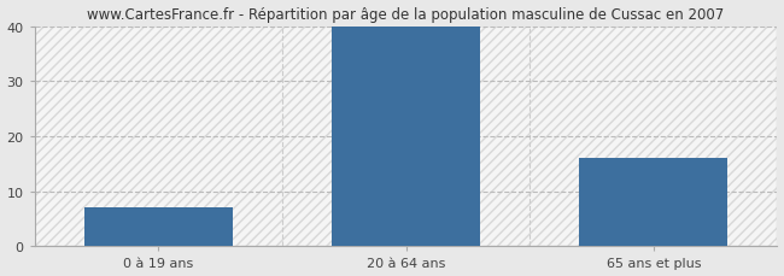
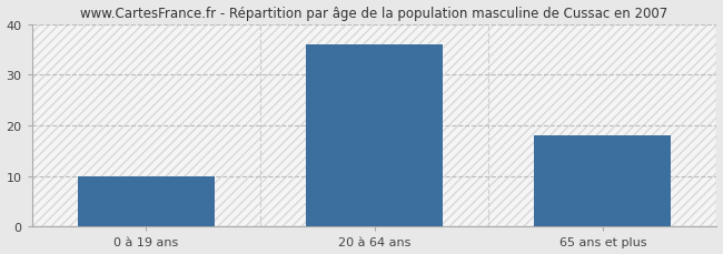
0 à 19 ans: 7 -> 10
20 à 64 ans: 40 -> 36
65 ans et plus: 16 -> 18
